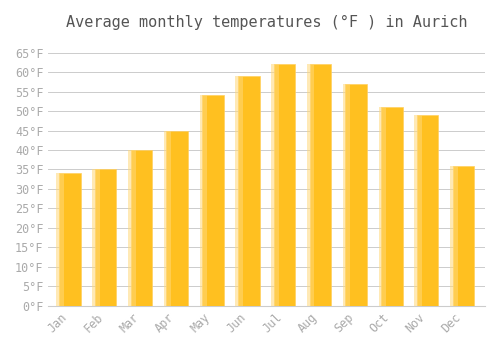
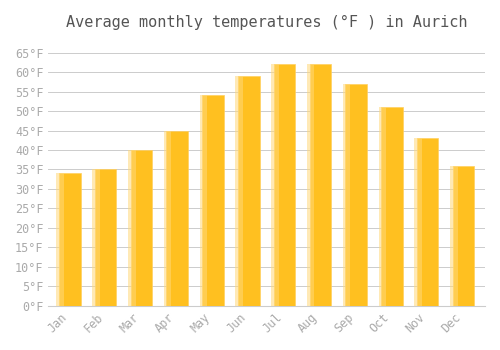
Nov: 49°F -> 43°F
